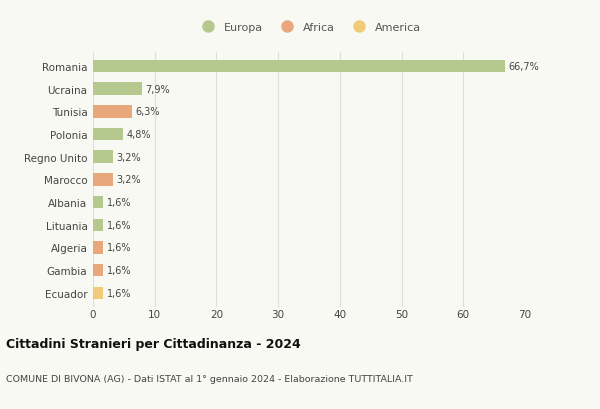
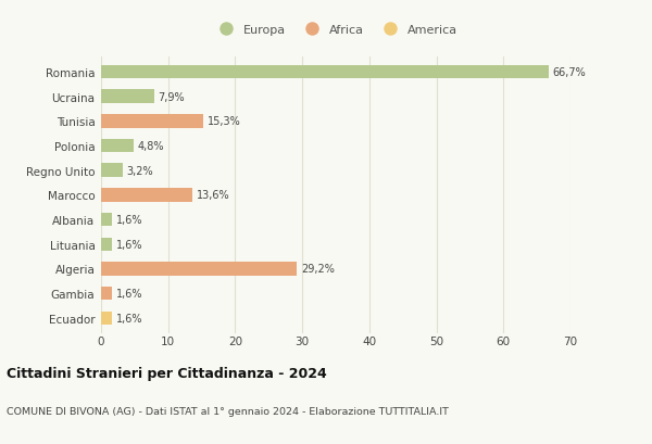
Tunisia: 6,3% -> 15,3%
Marocco: 3,2% -> 13,6%
Algeria: 1,6% -> 29,2%
